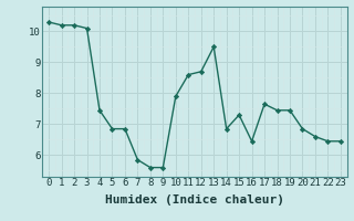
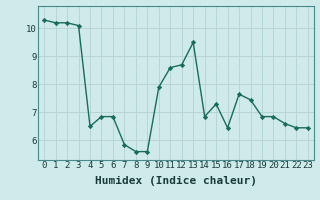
4: 7.45 -> 6.50
19: 7.45 -> 6.85
